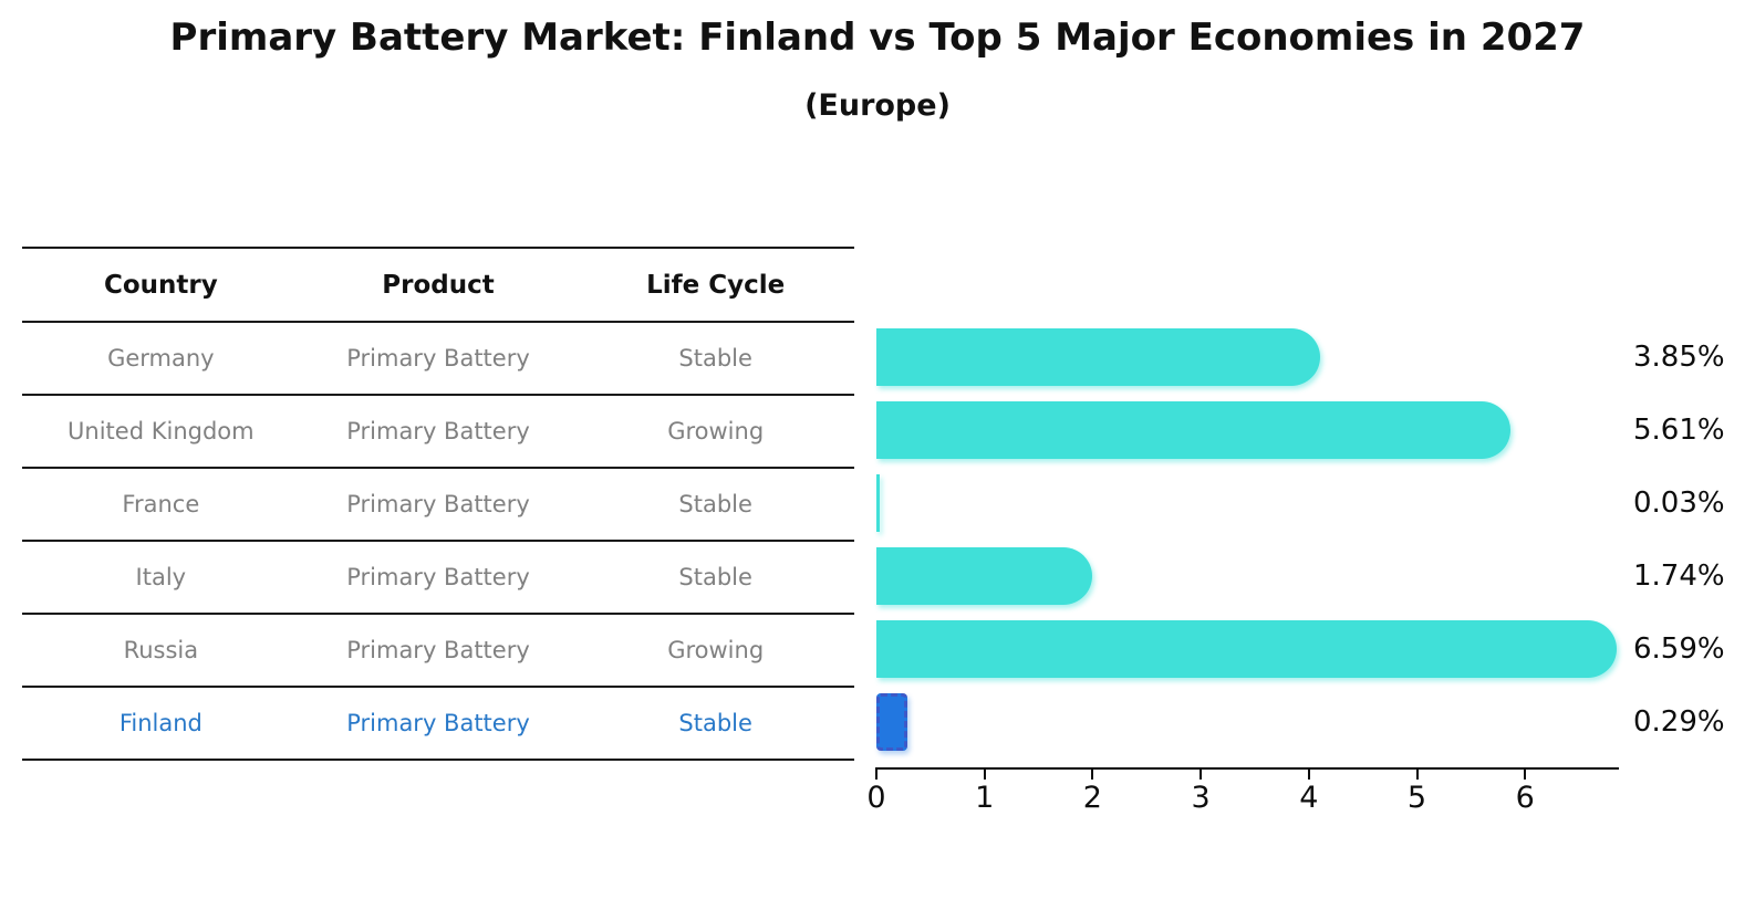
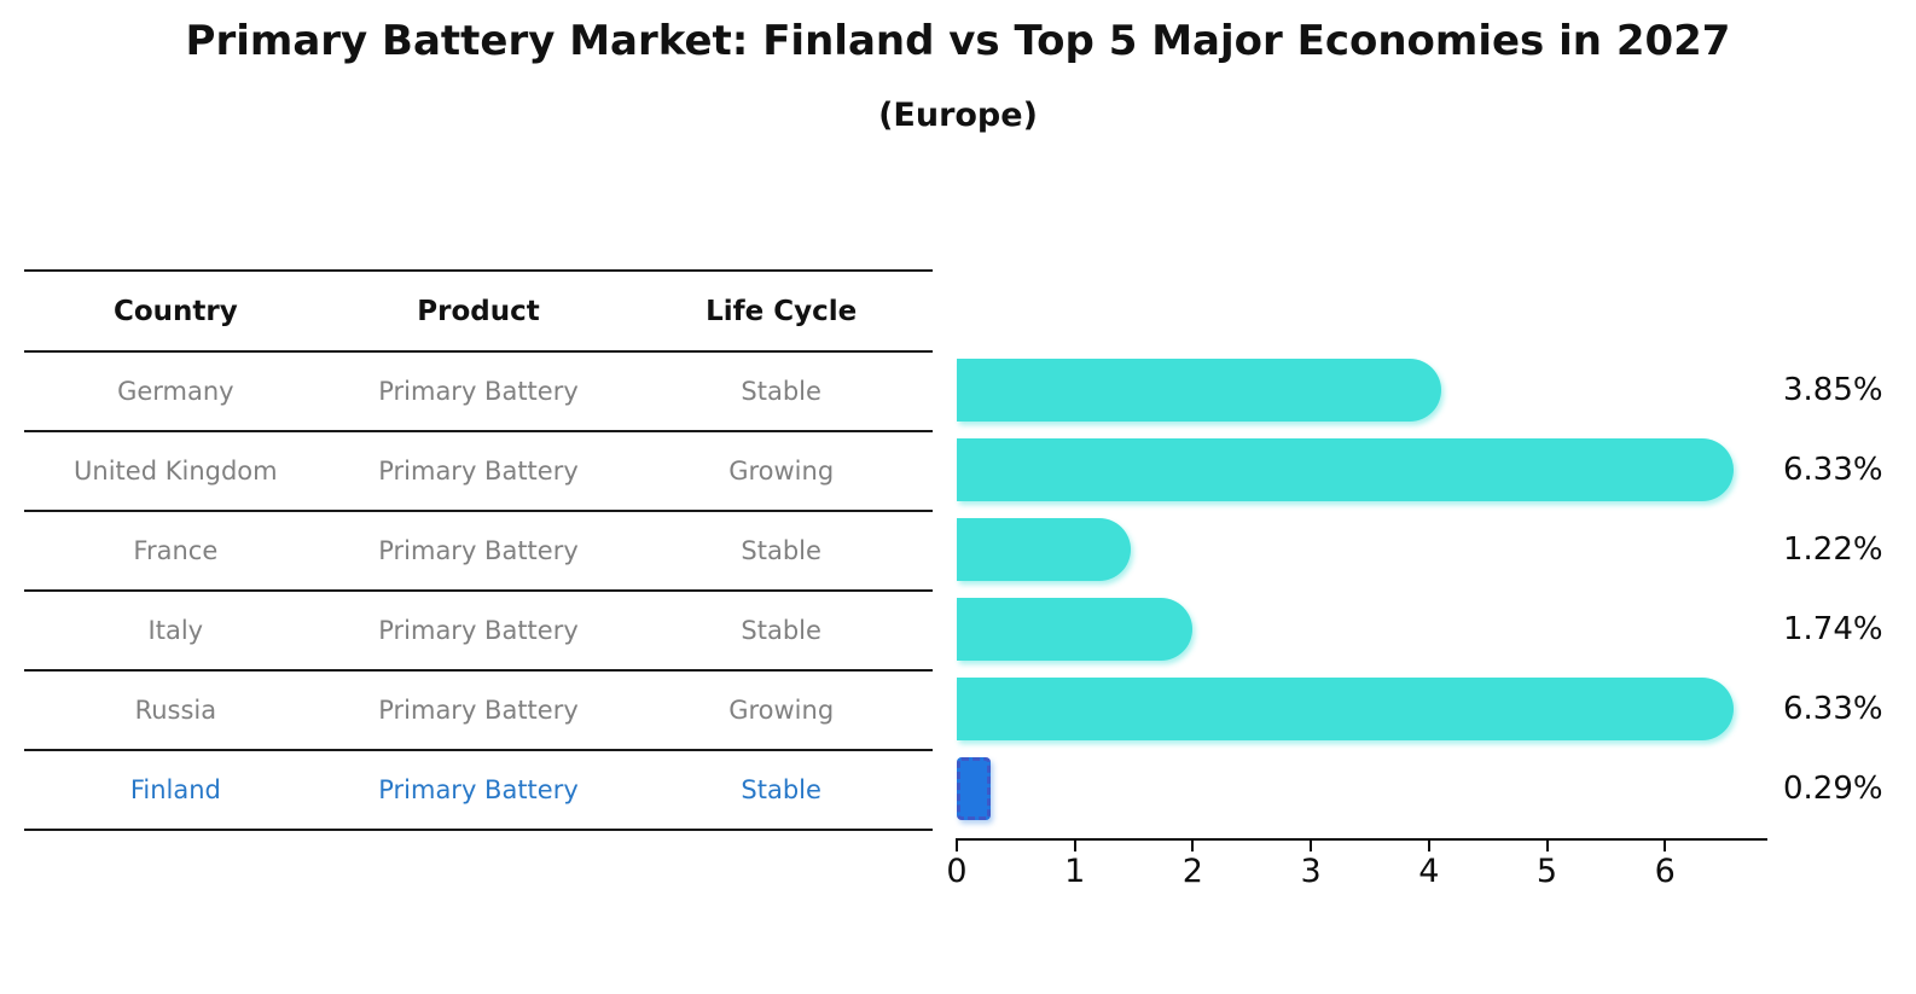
United Kingdom: 5.61% -> 6.33%
France: 0.03% -> 1.22%
Russia: 6.59% -> 6.33%
